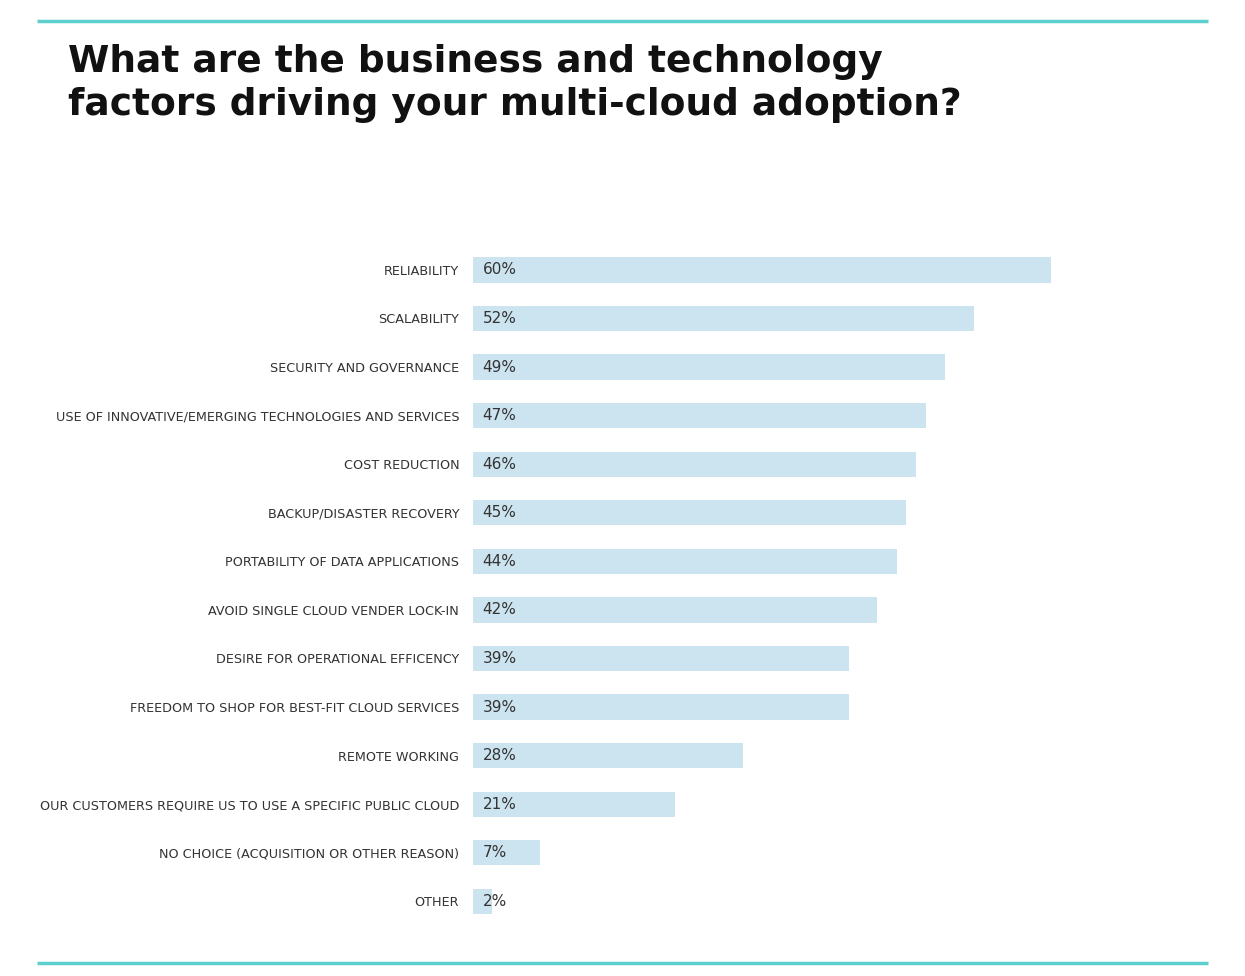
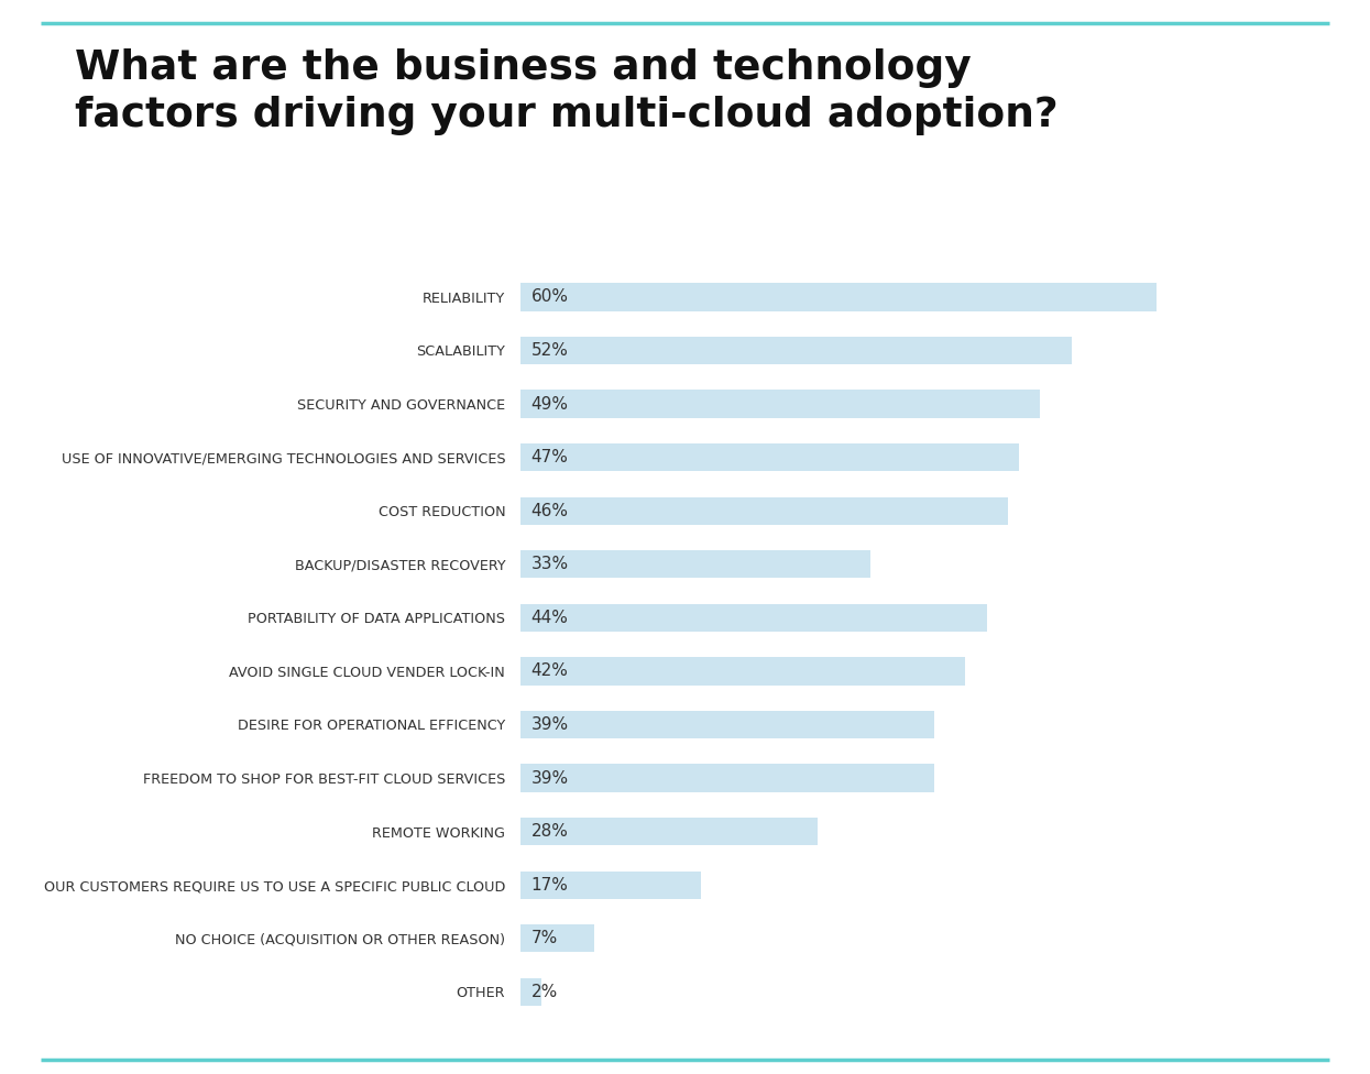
BACKUP/DISASTER RECOVERY: 45% -> 33%
OUR CUSTOMERS REQUIRE US TO USE A SPECIFIC PUBLIC CLOUD: 21% -> 17%
